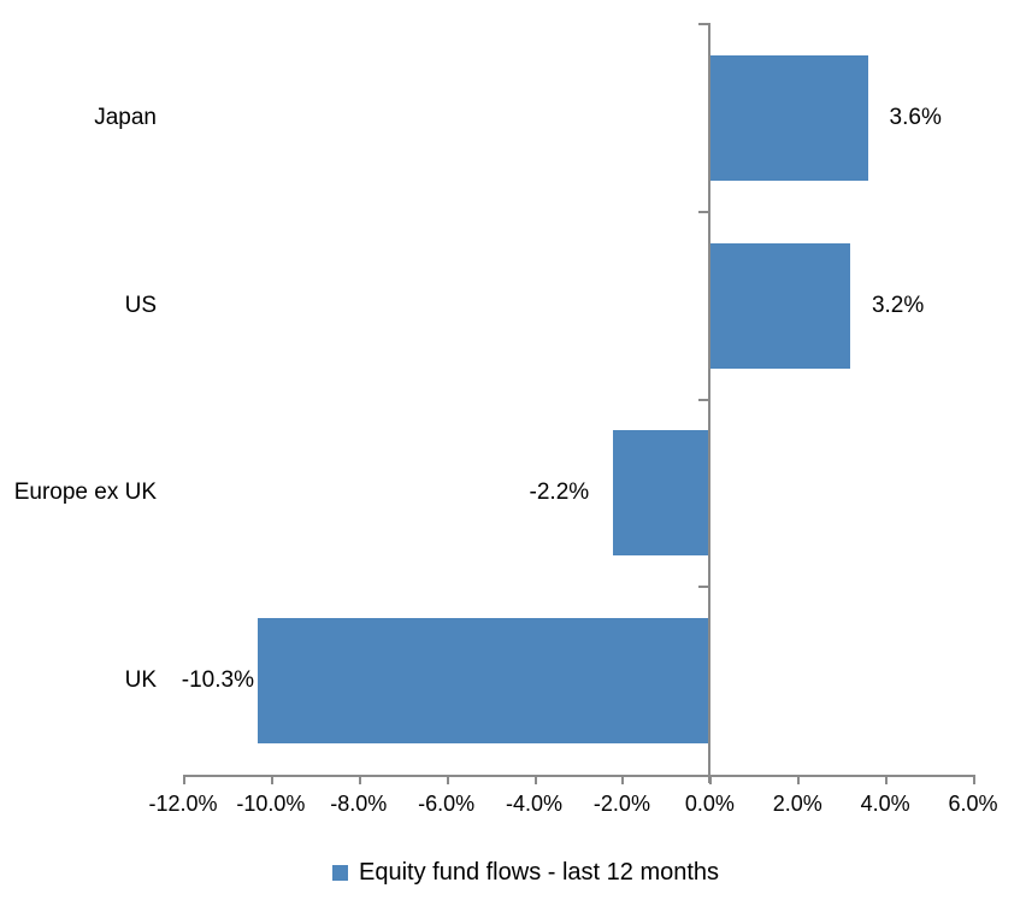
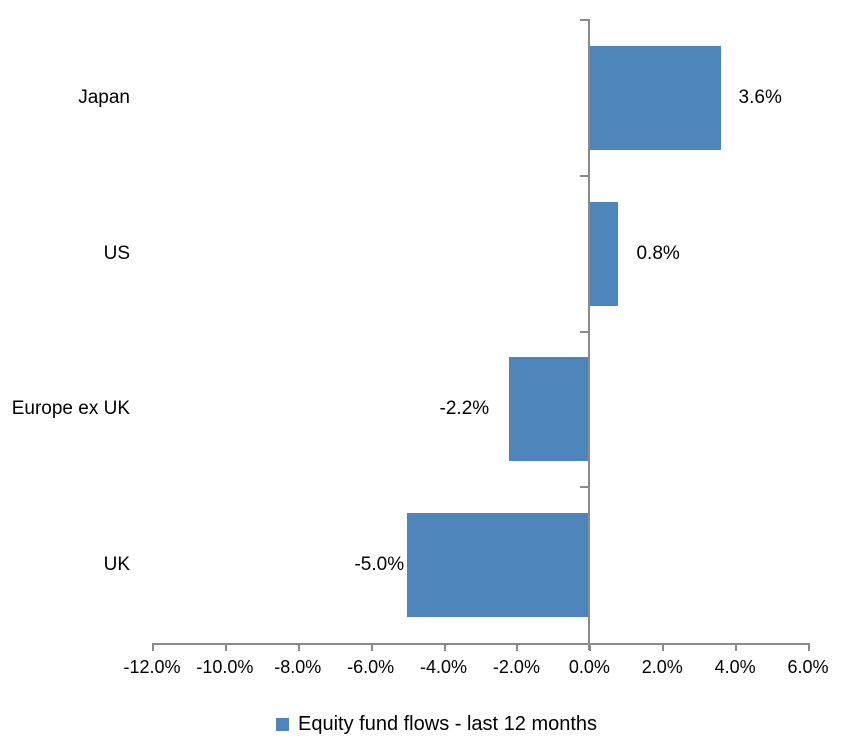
US: 3.2% -> 0.8%
UK: -10.3% -> -5.0%
